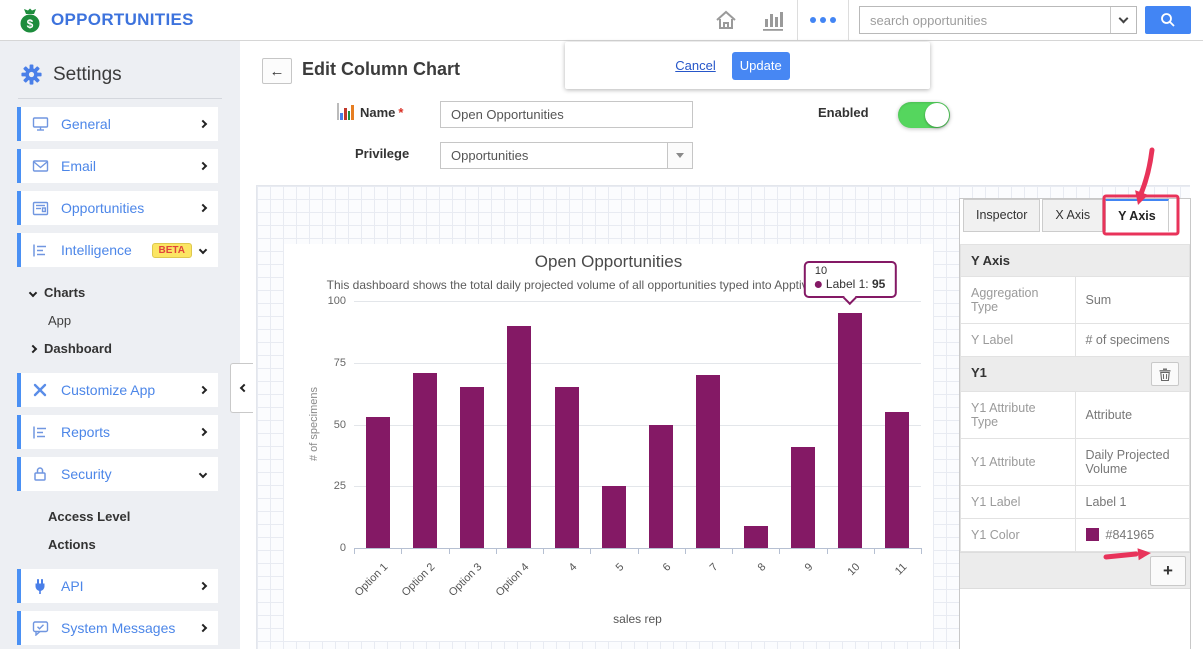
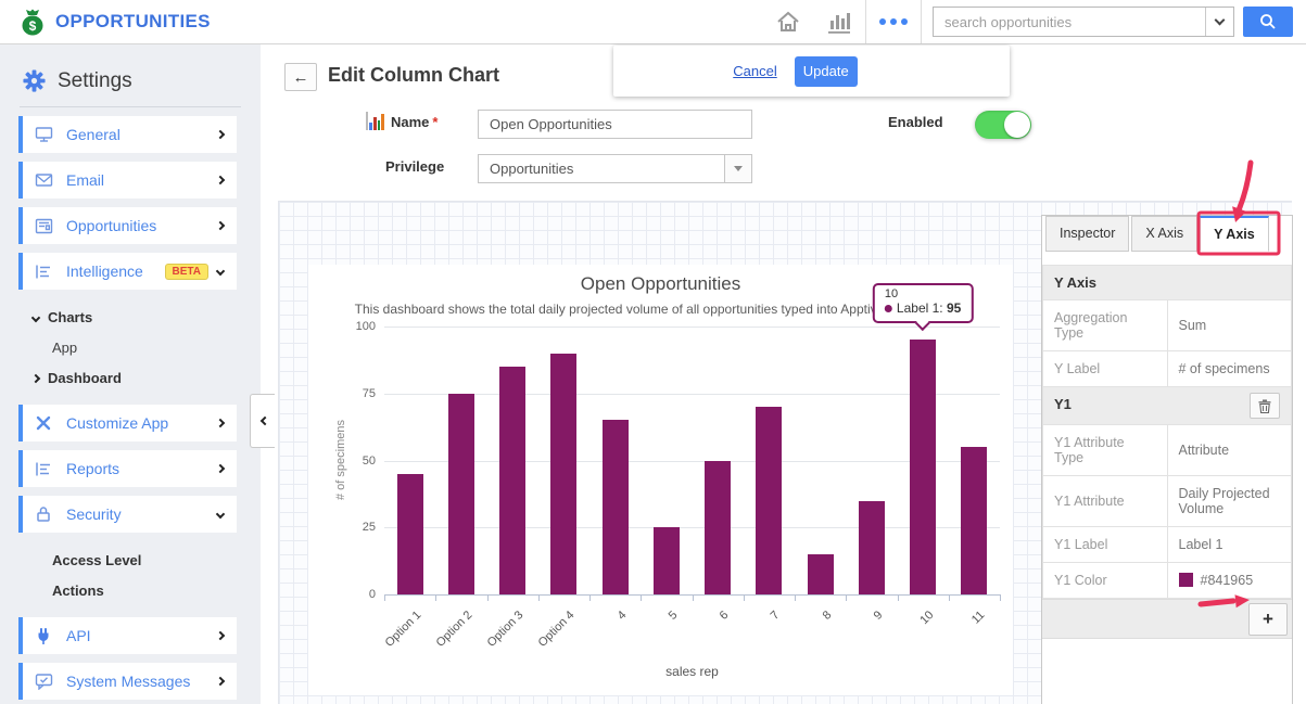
Option 1: 53 -> 45
Option 2: 71 -> 75
Option 3: 65 -> 85
8: 9 -> 15
9: 41 -> 35
